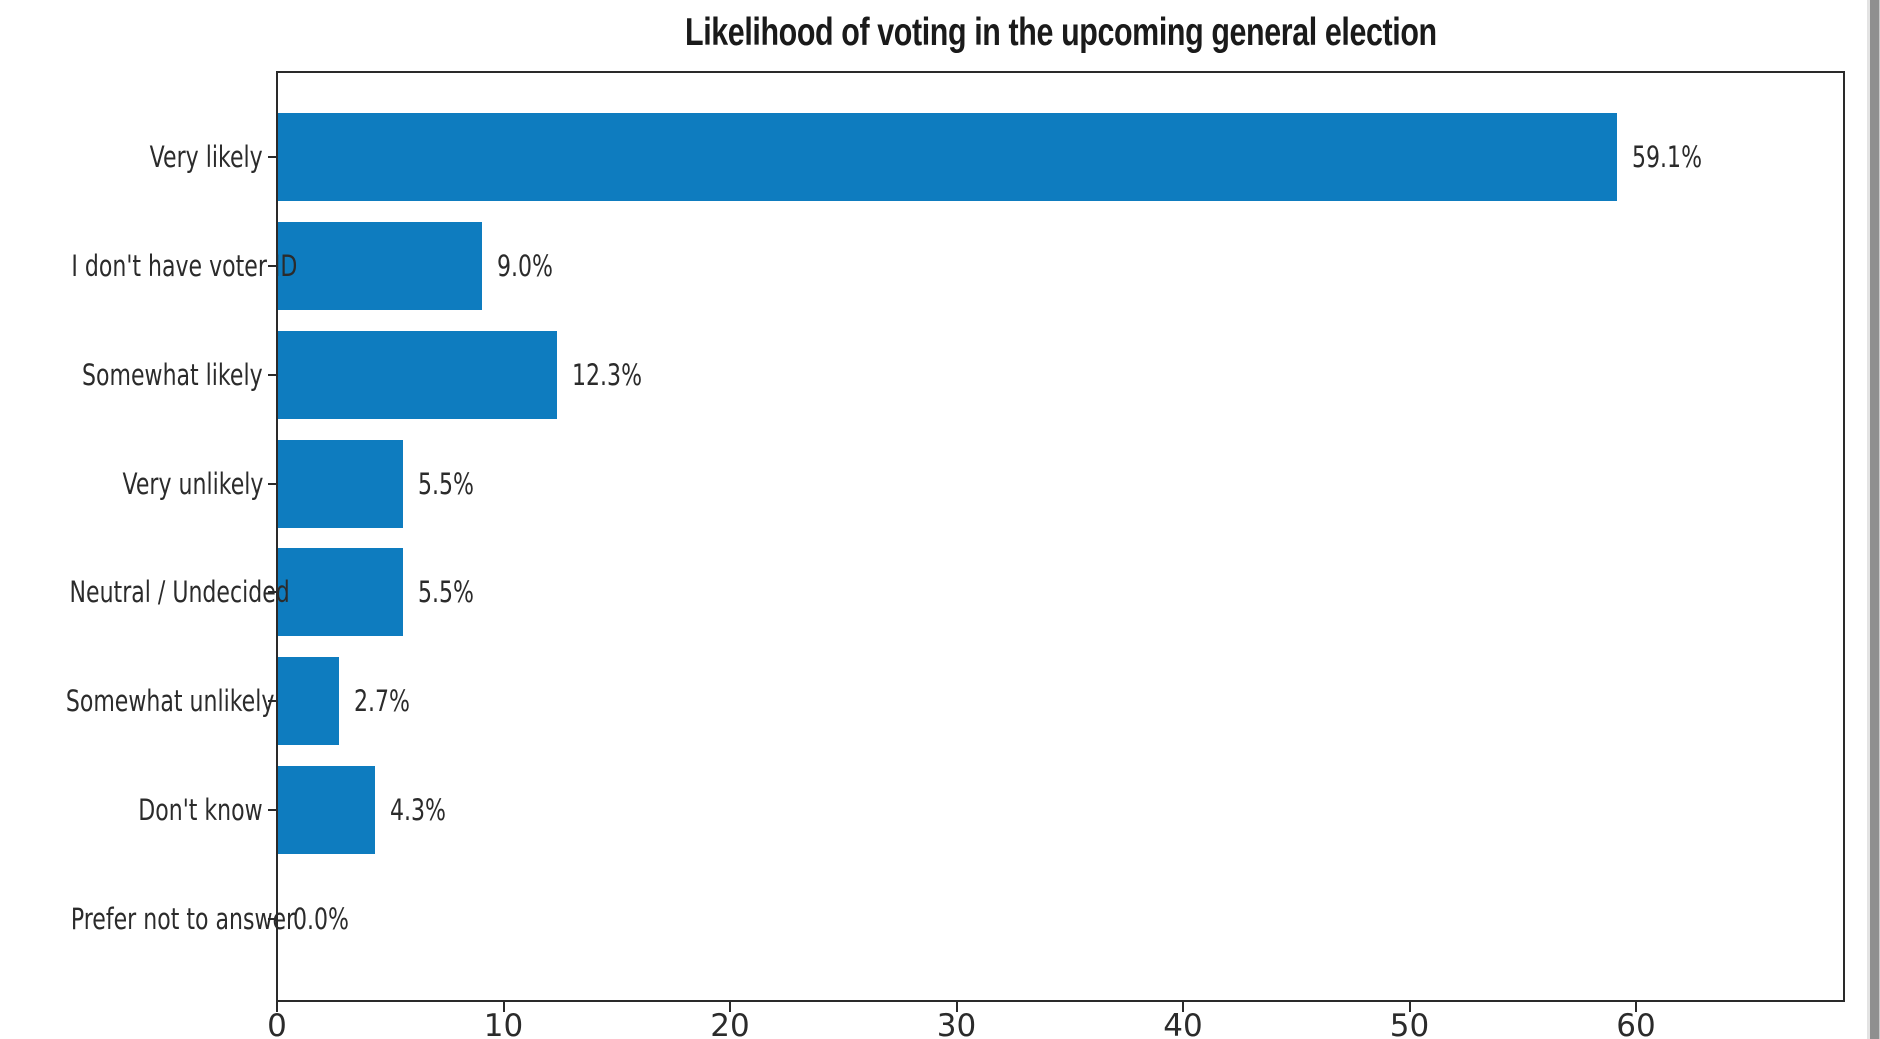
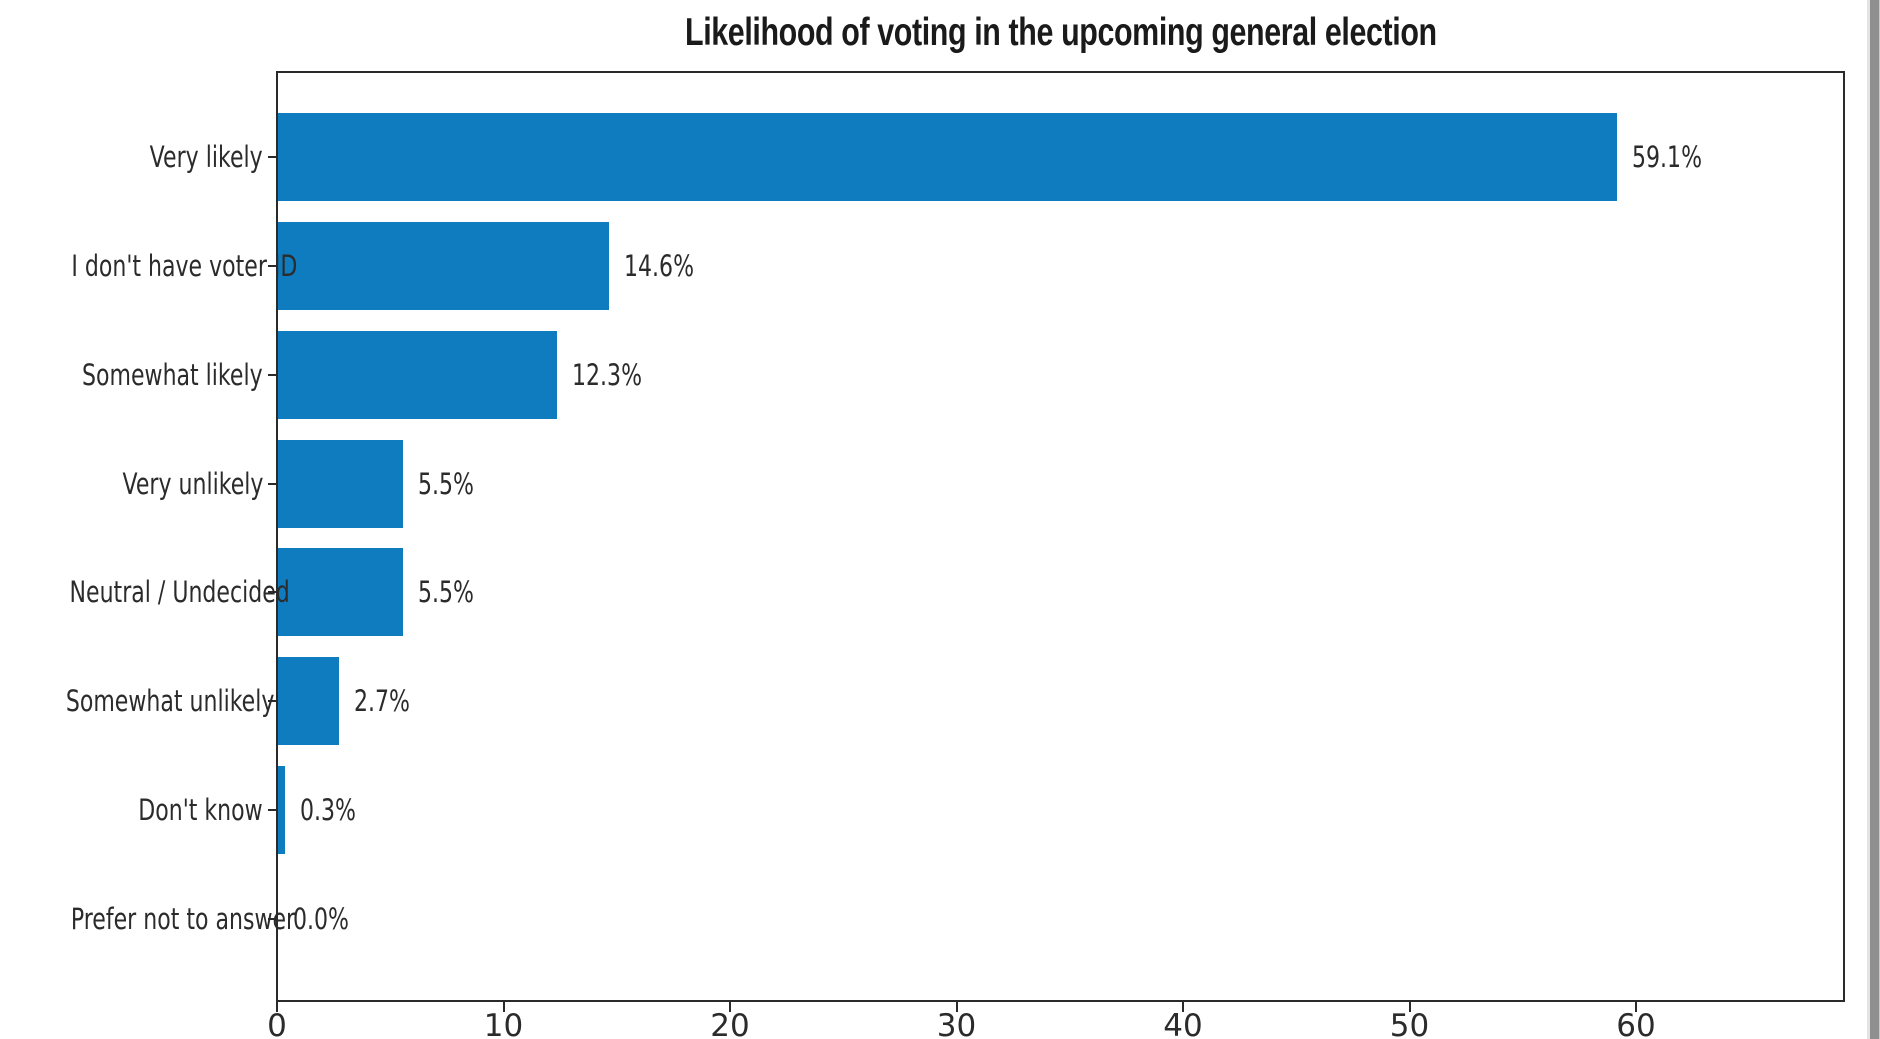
I don't have voter ID: 9.0% -> 14.6%
Don't know: 4.3% -> 0.3%
